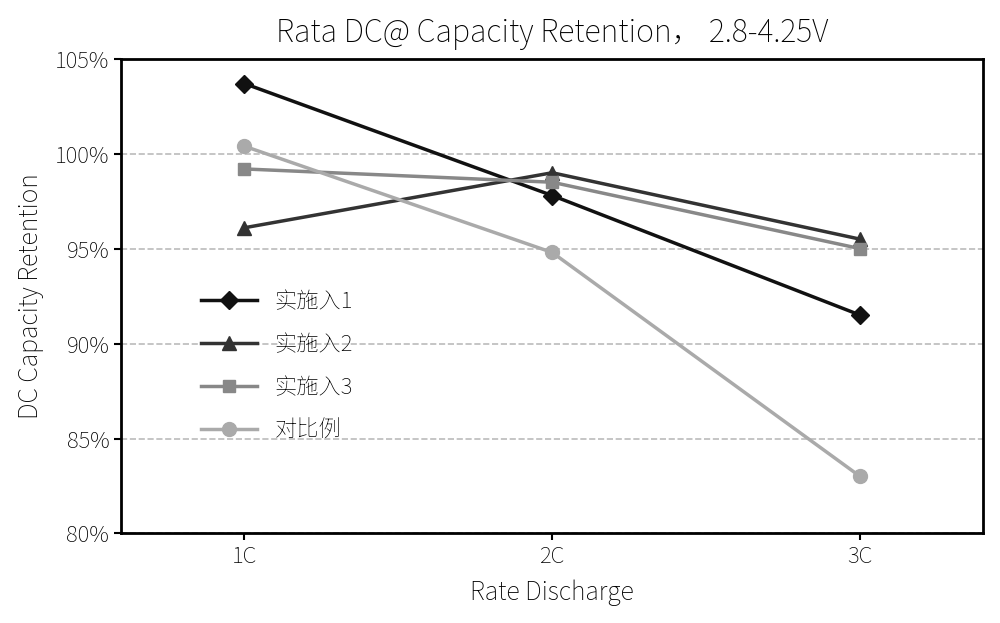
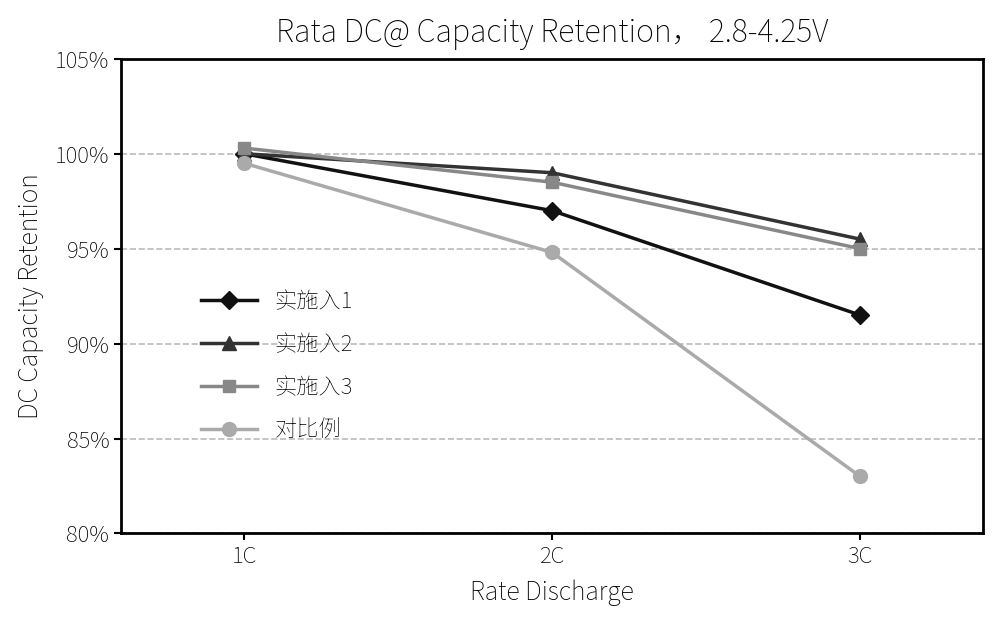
实施入1/1C: 103.7% -> 100.0%
实施入2/1C: 96.1% -> 100.0%
实施入3/1C: 99.2% -> 100.3%
对比例/1C: 100.4% -> 99.5%
实施入1/2C: 97.8% -> 97.0%
